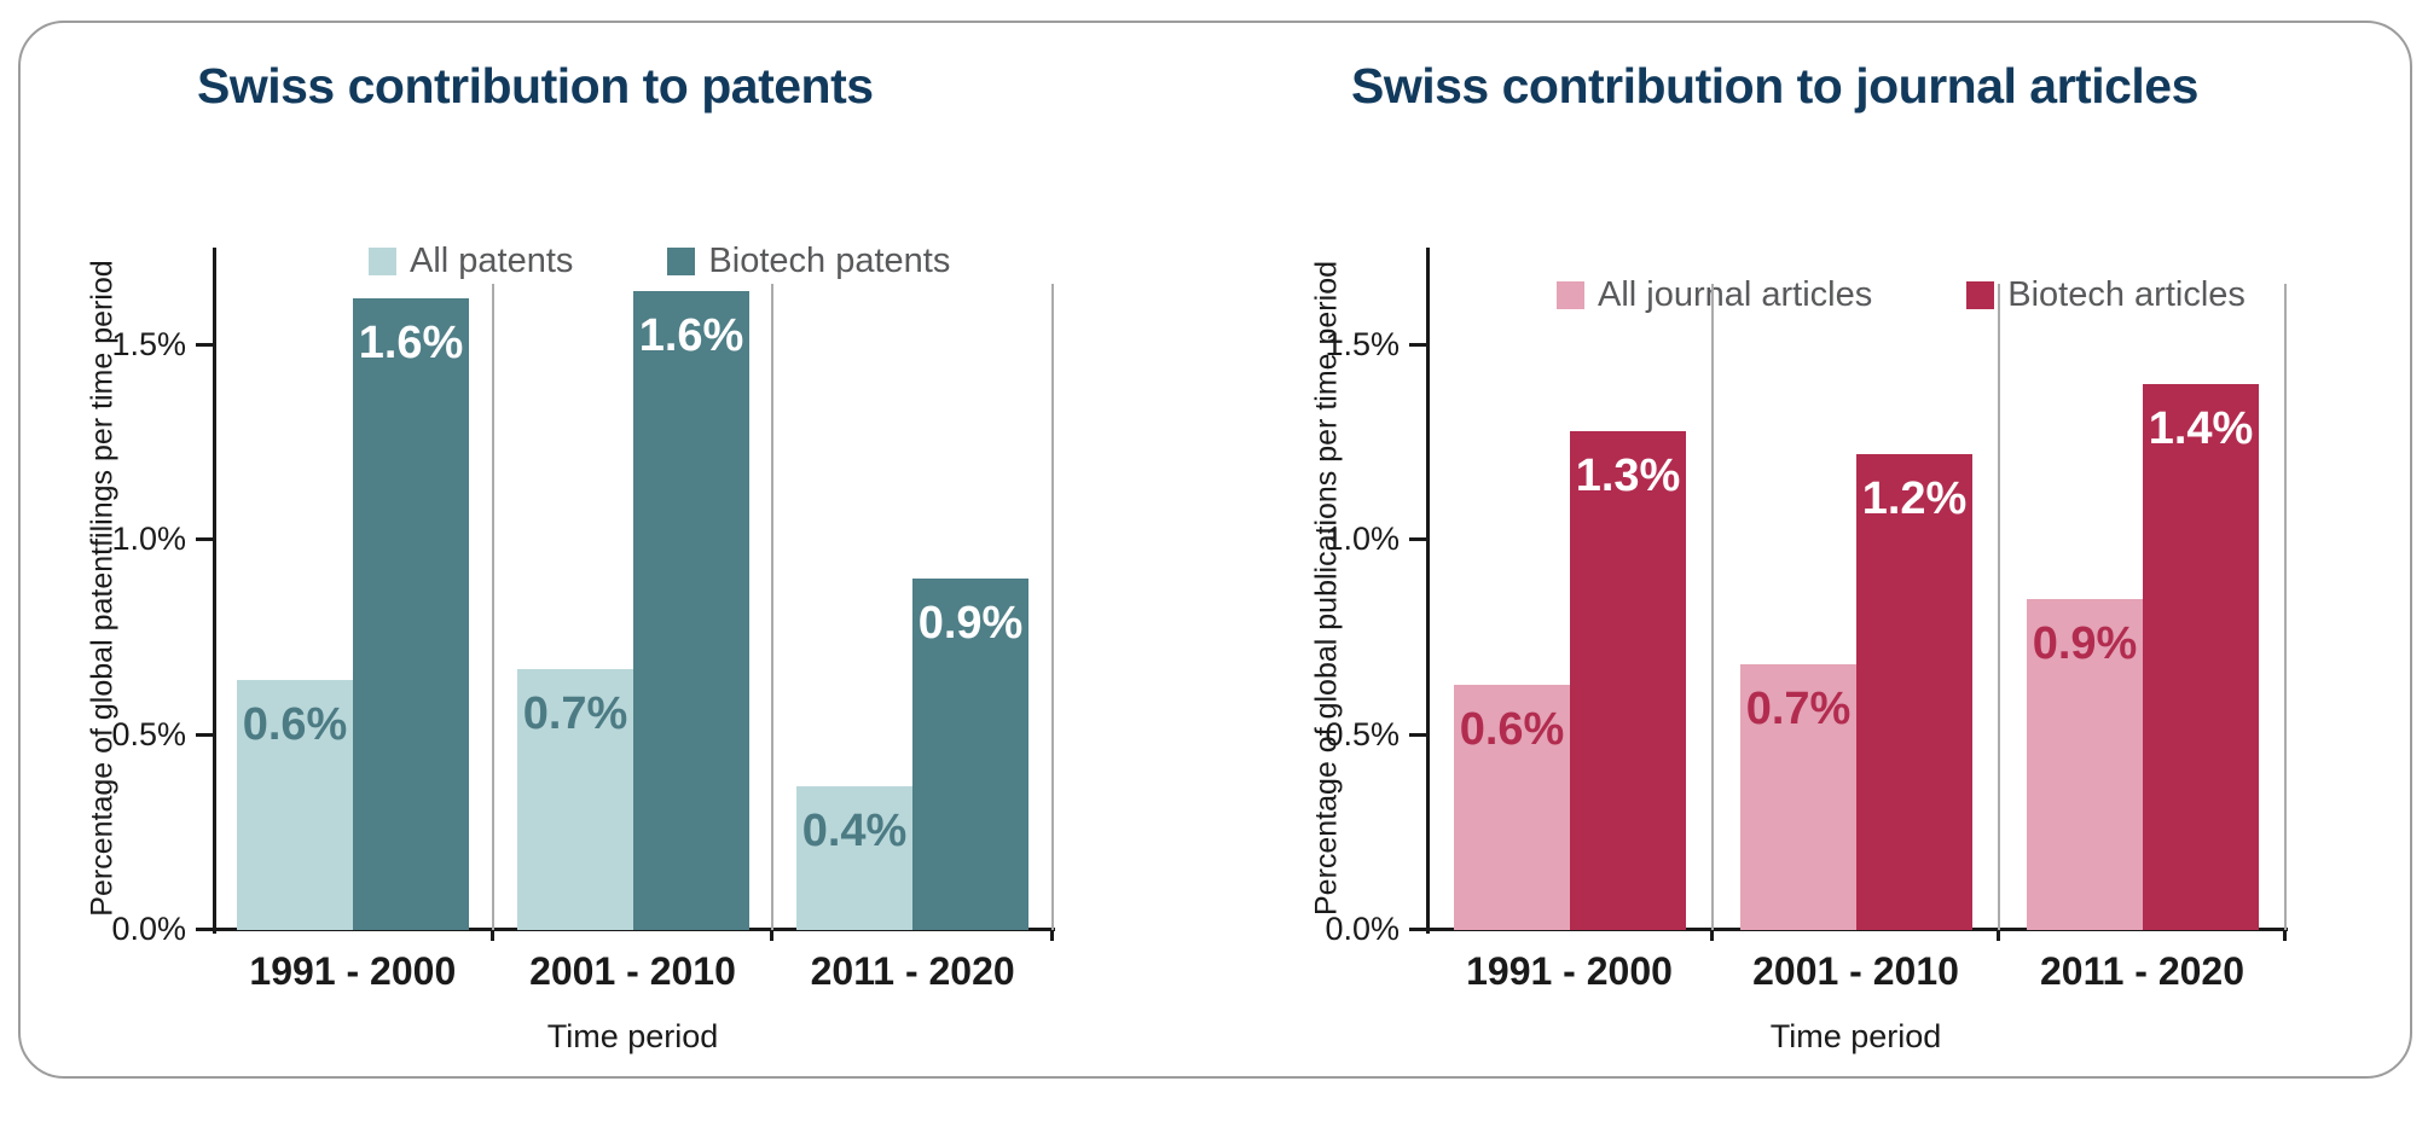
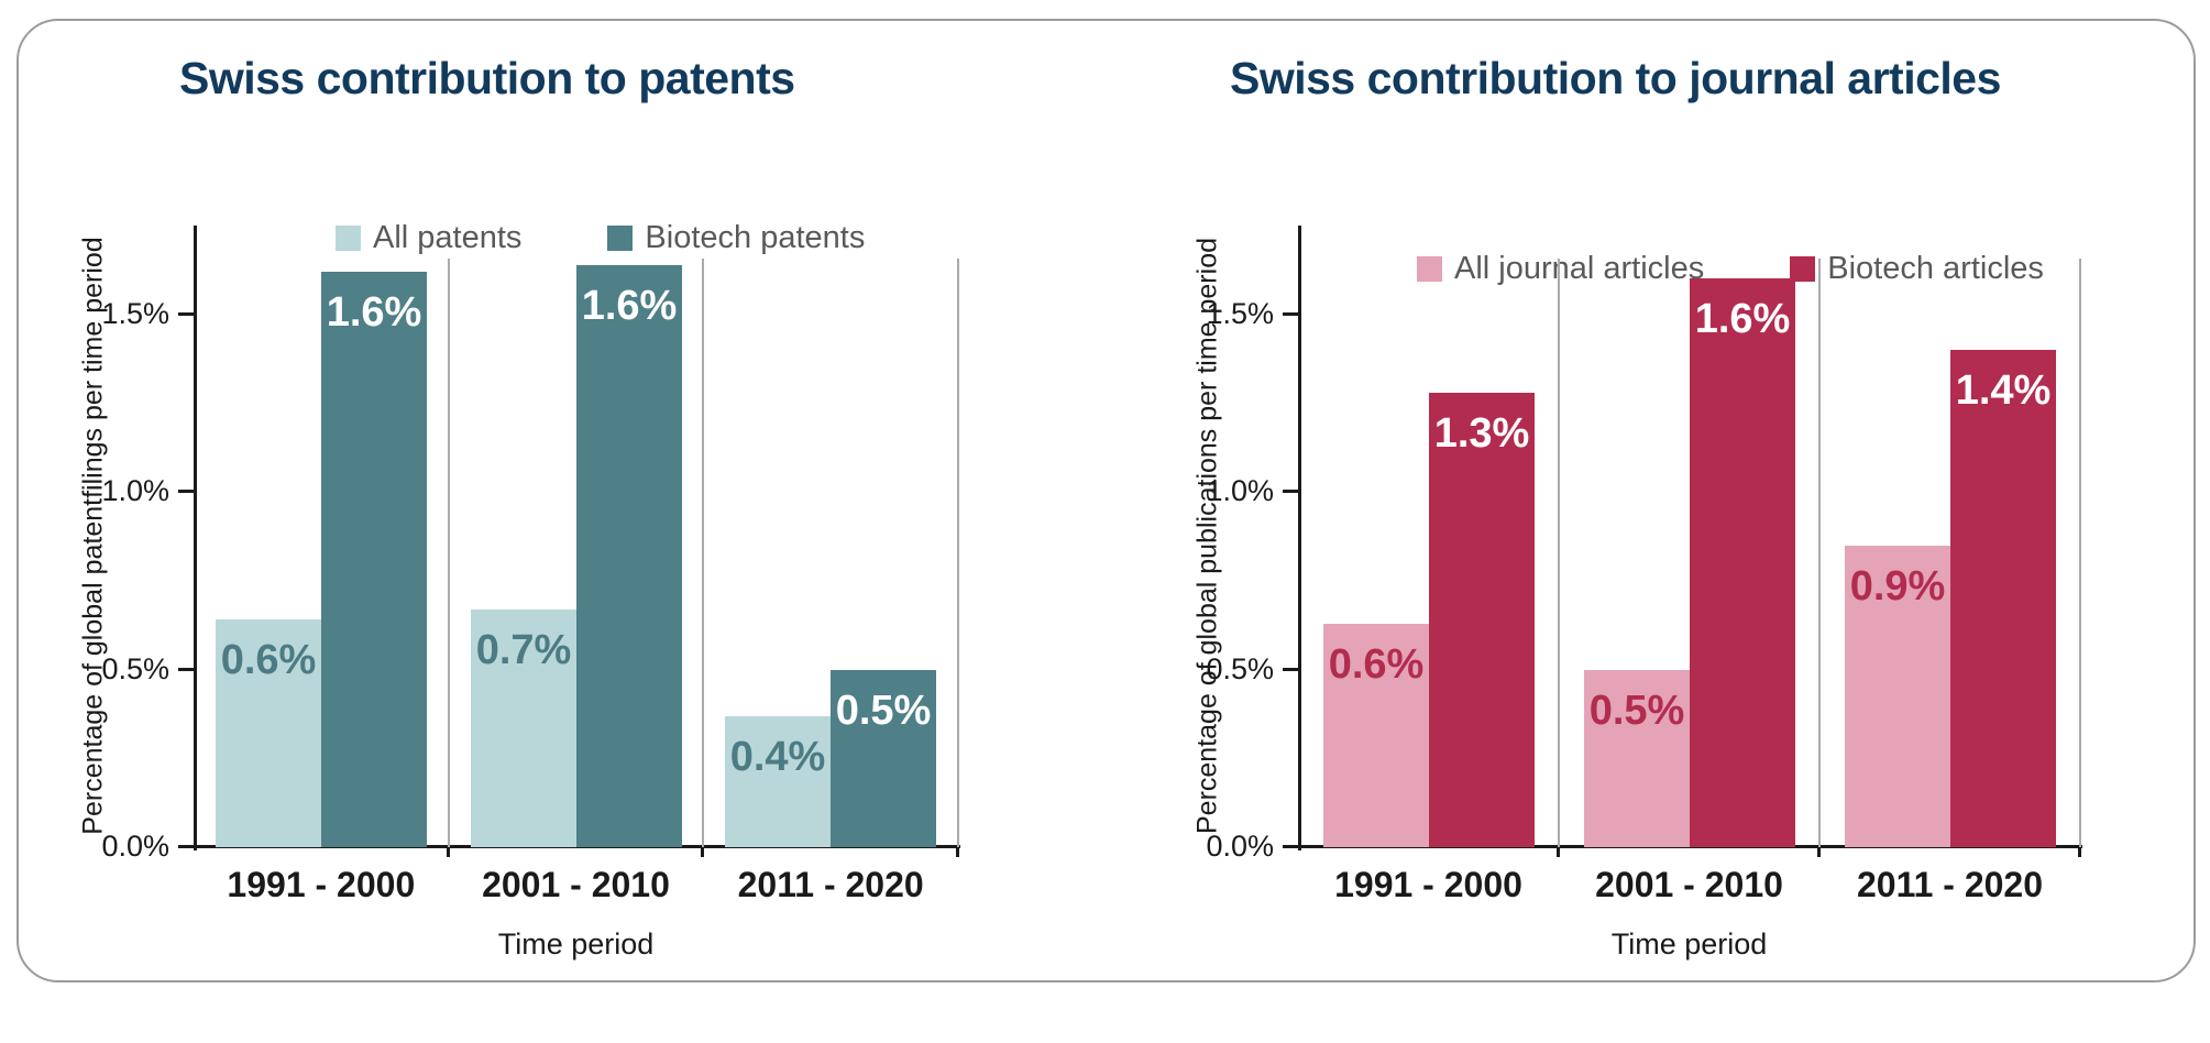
Swiss contribution to patents/Biotech patents/2011 - 2020: 0.9% -> 0.5%
Swiss contribution to journal articles/All journal articles/2001 - 2010: 0.7% -> 0.5%
Swiss contribution to journal articles/Biotech articles/2001 - 2010: 1.2% -> 1.6%
